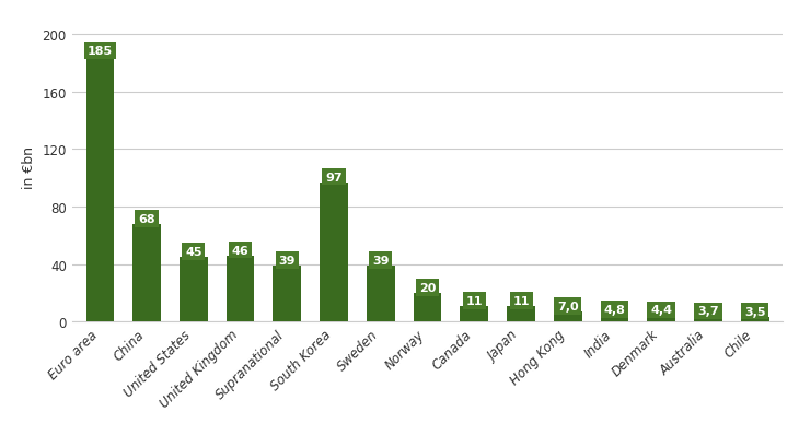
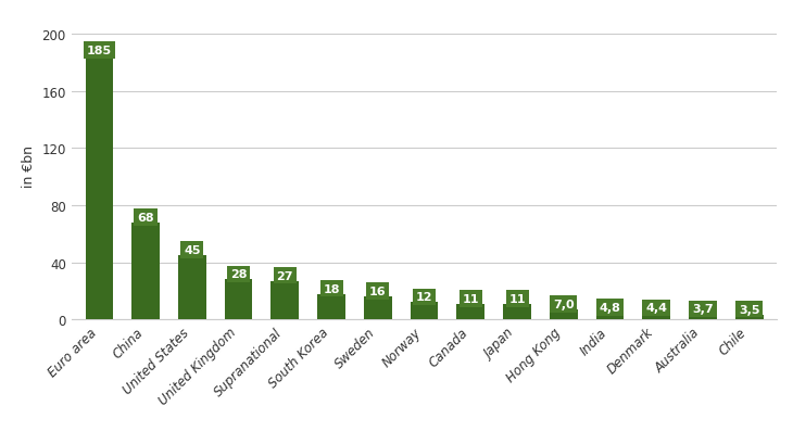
United Kingdom: 46 -> 28
Supranational: 39 -> 27
South Korea: 97 -> 18
Sweden: 39 -> 16
Norway: 20 -> 12
